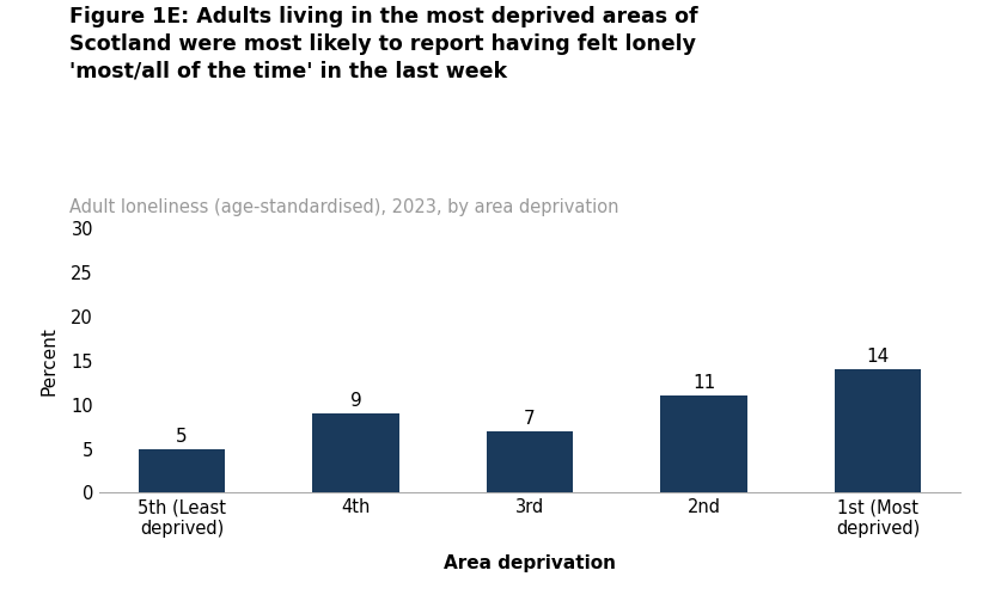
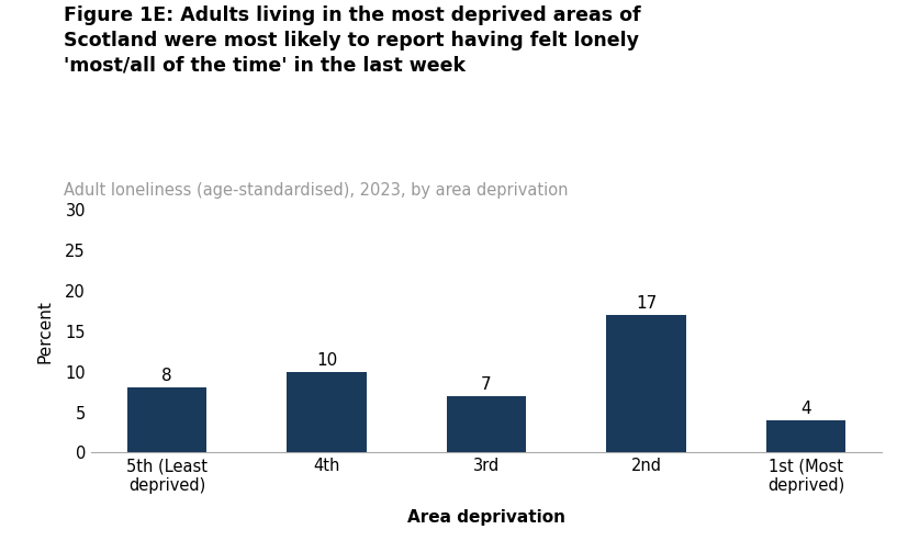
5th (Least deprived): 5 -> 8
4th: 9 -> 10
2nd: 11 -> 17
1st (Most deprived): 14 -> 4
